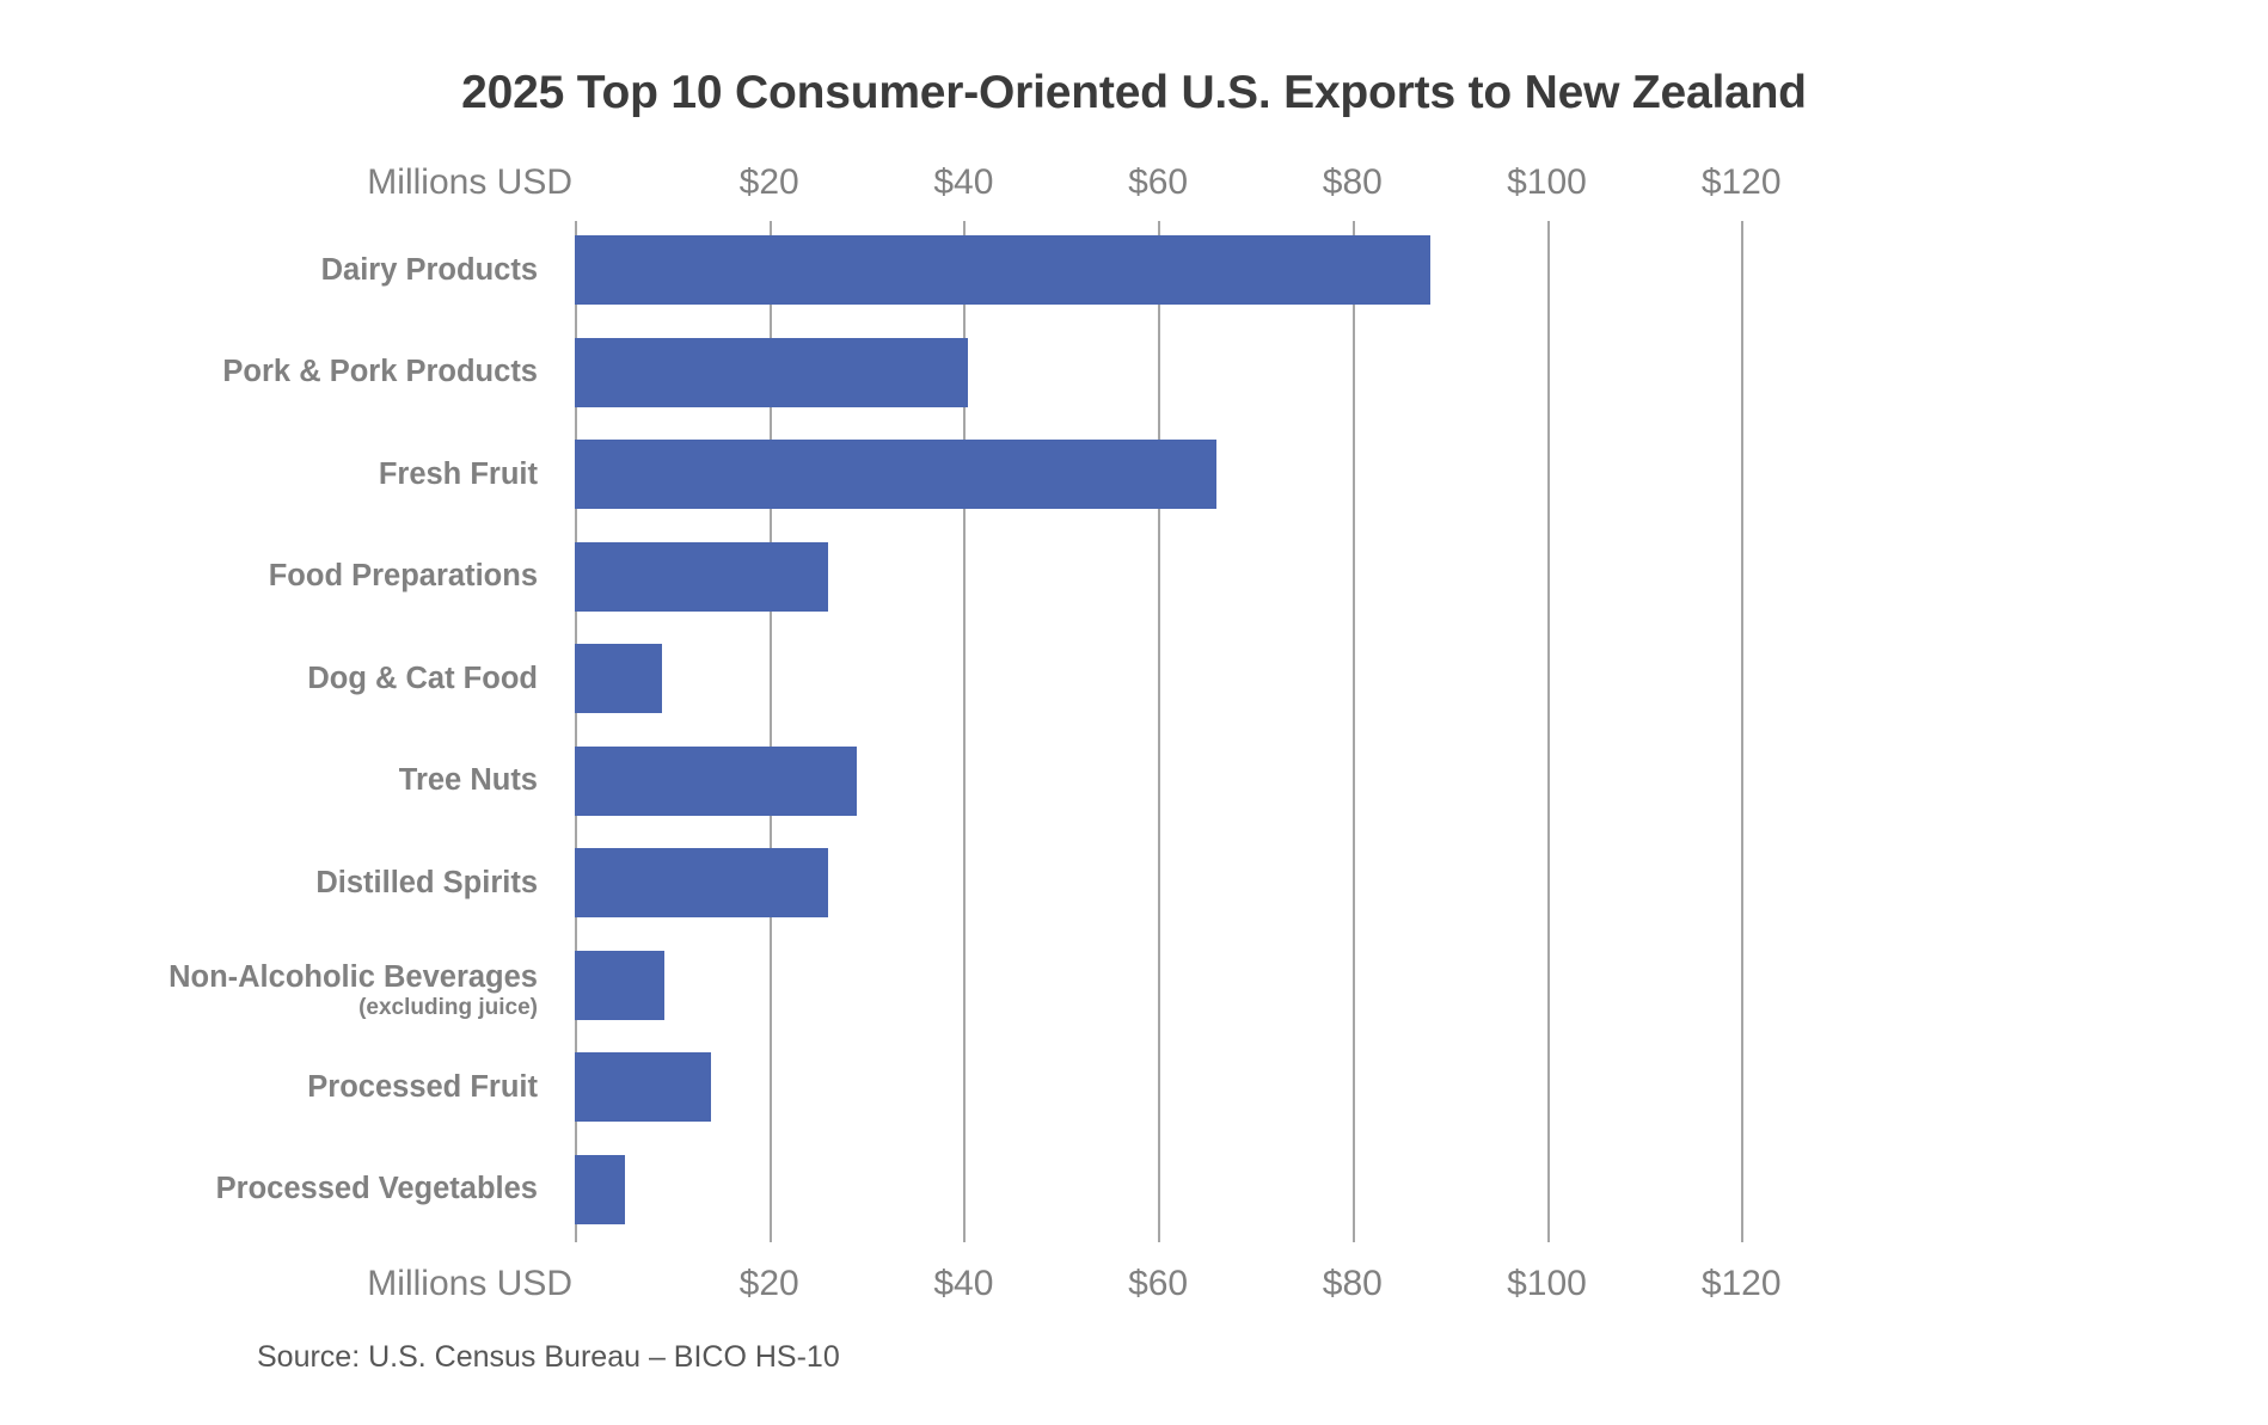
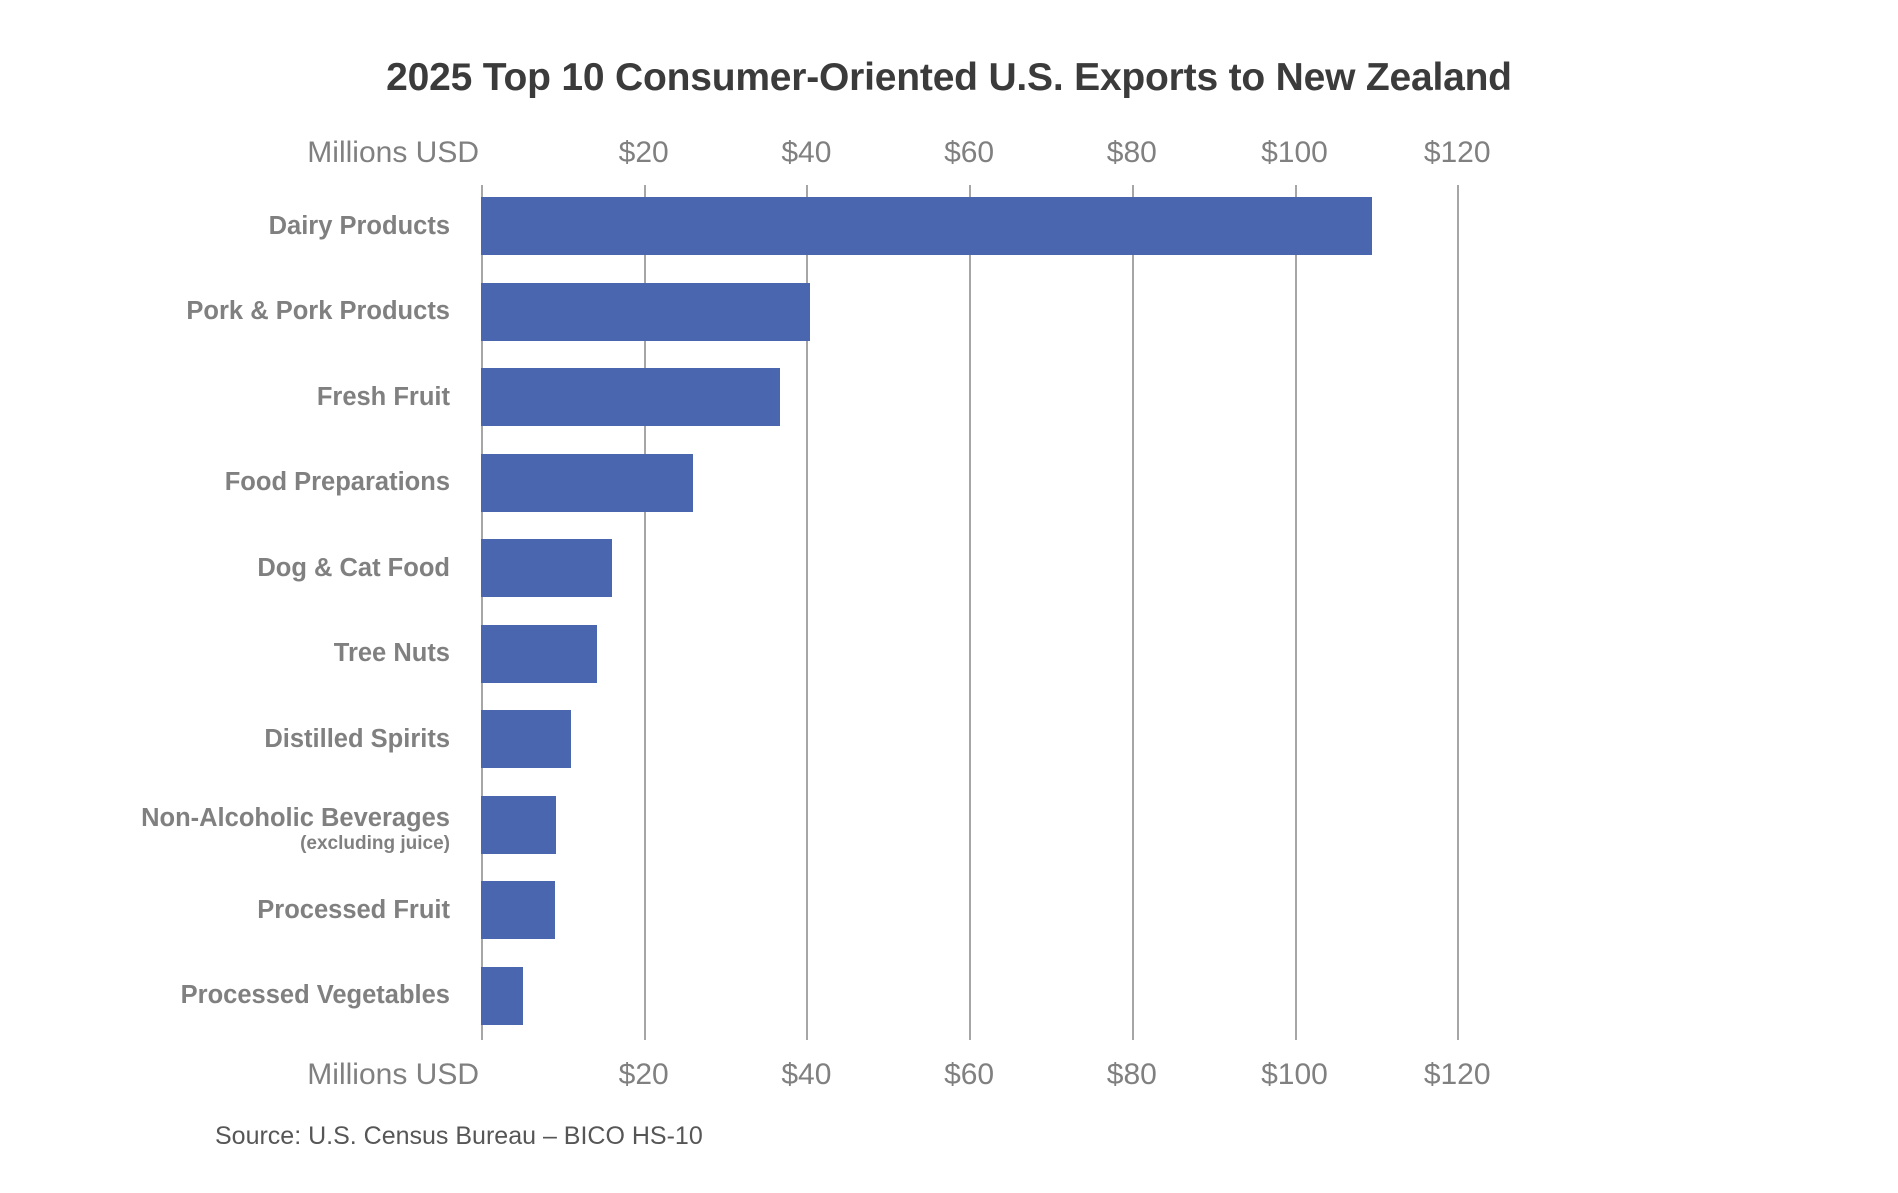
Dairy Products: $88 -> $110
Fresh Fruit: $66 -> $37
Dog & Cat Food: $9 -> $16
Tree Nuts: $29 -> $14
Distilled Spirits: $26 -> $11
Processed Fruit: $14 -> $9
